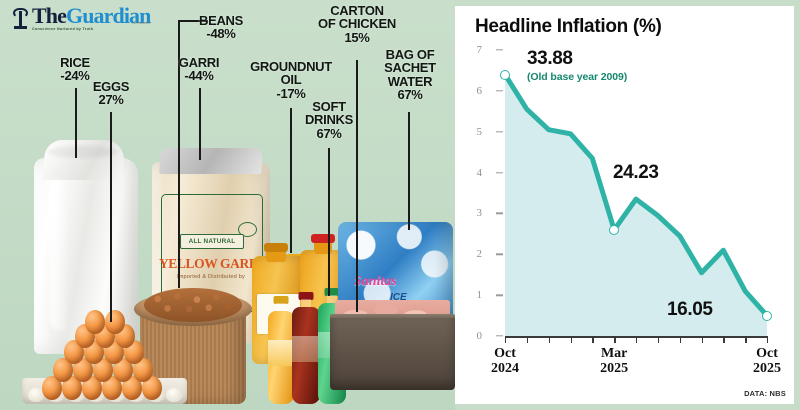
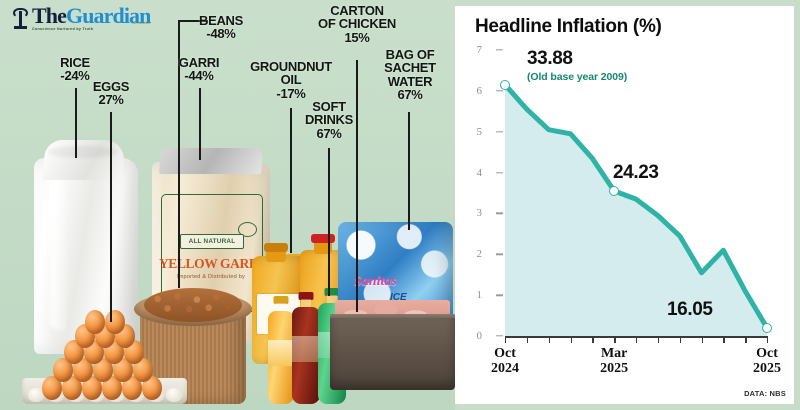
Oct 2024: 6.4 -> 6.2
Mar 2025: 2.6 -> 3.5
Oct 2025: 0.5 -> 0.2
